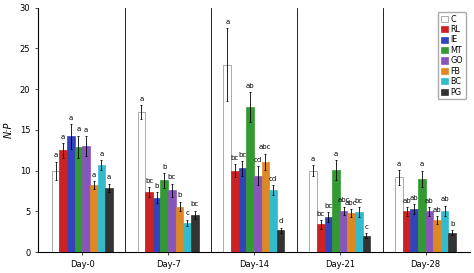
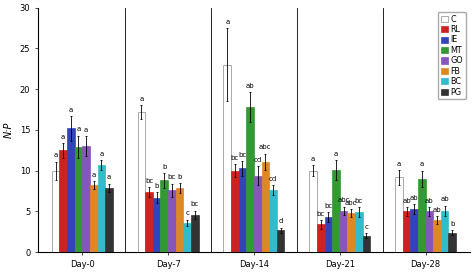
IE/Day-0: 14.2 -> 15.2
FB/Day-7: 5.6 -> 7.9
